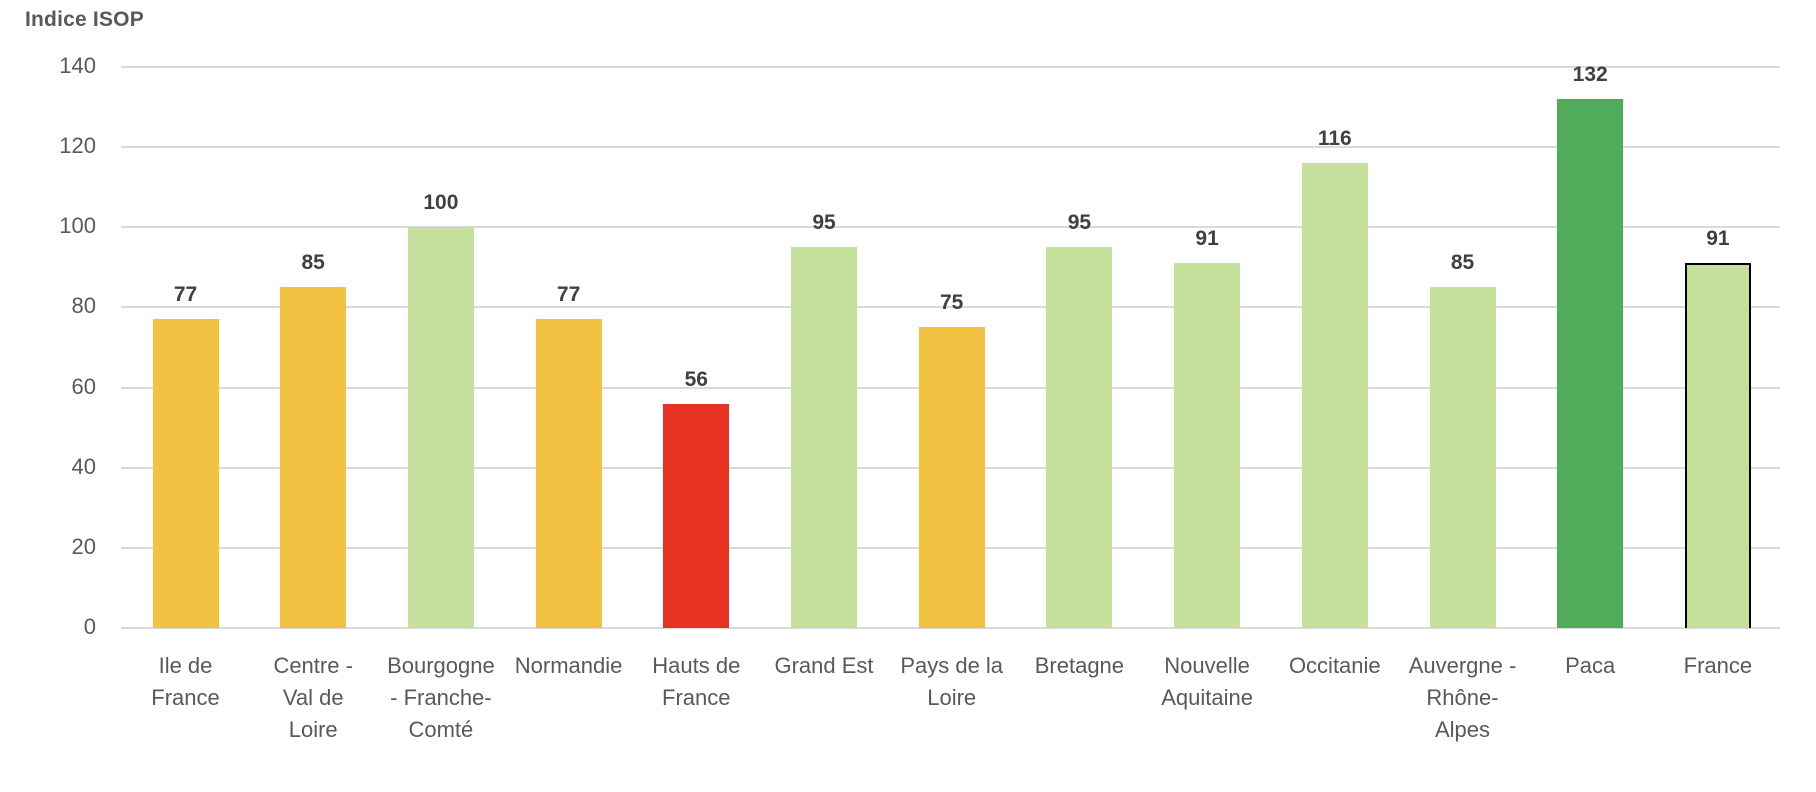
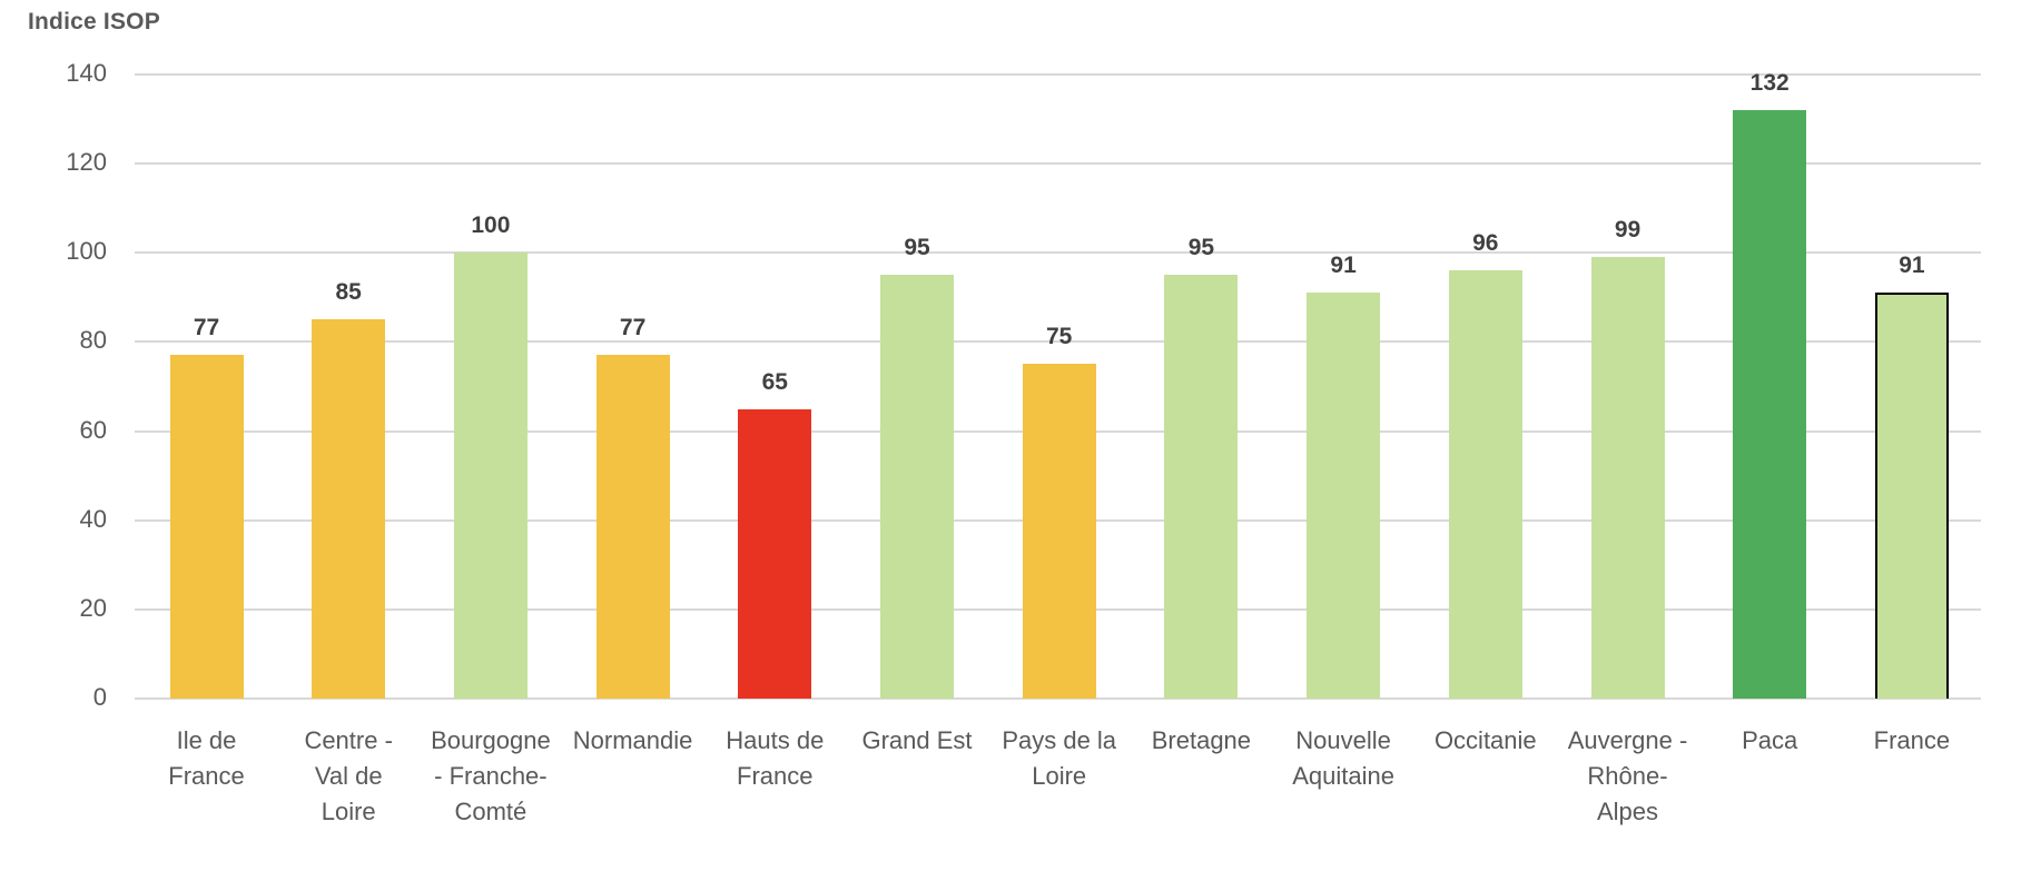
Hauts de France: 56 -> 65
Occitanie: 116 -> 96
Auvergne - Rhône-Alpes: 85 -> 99
